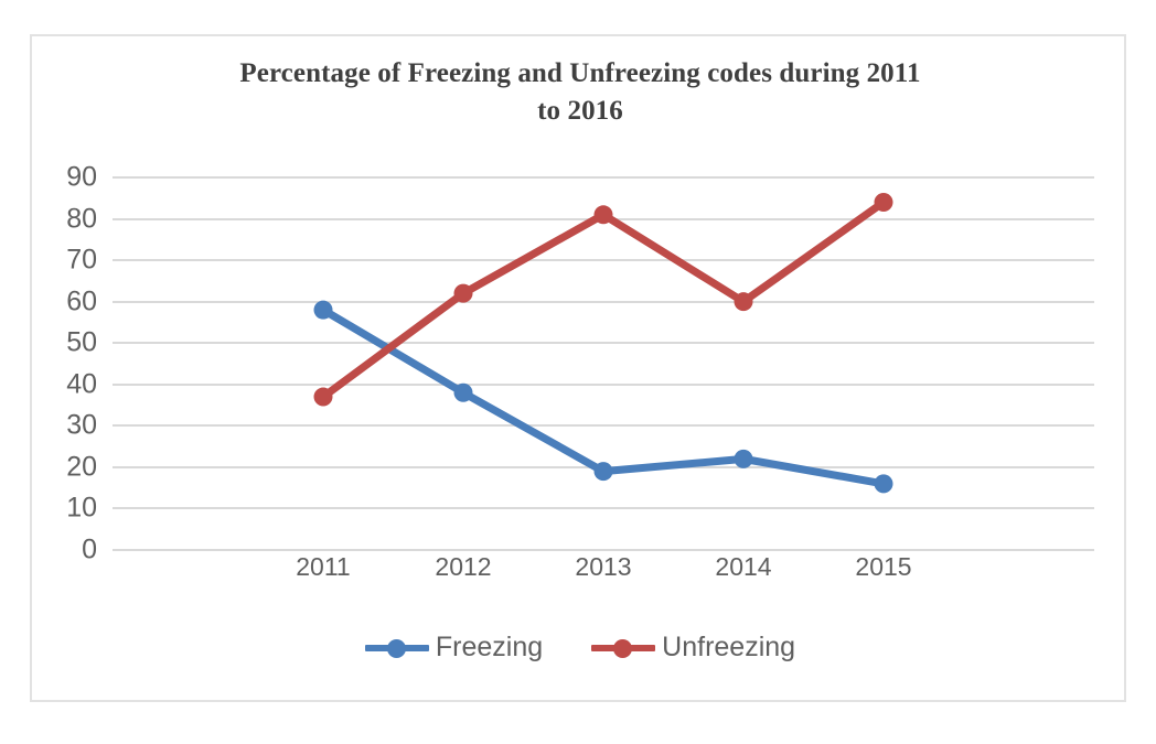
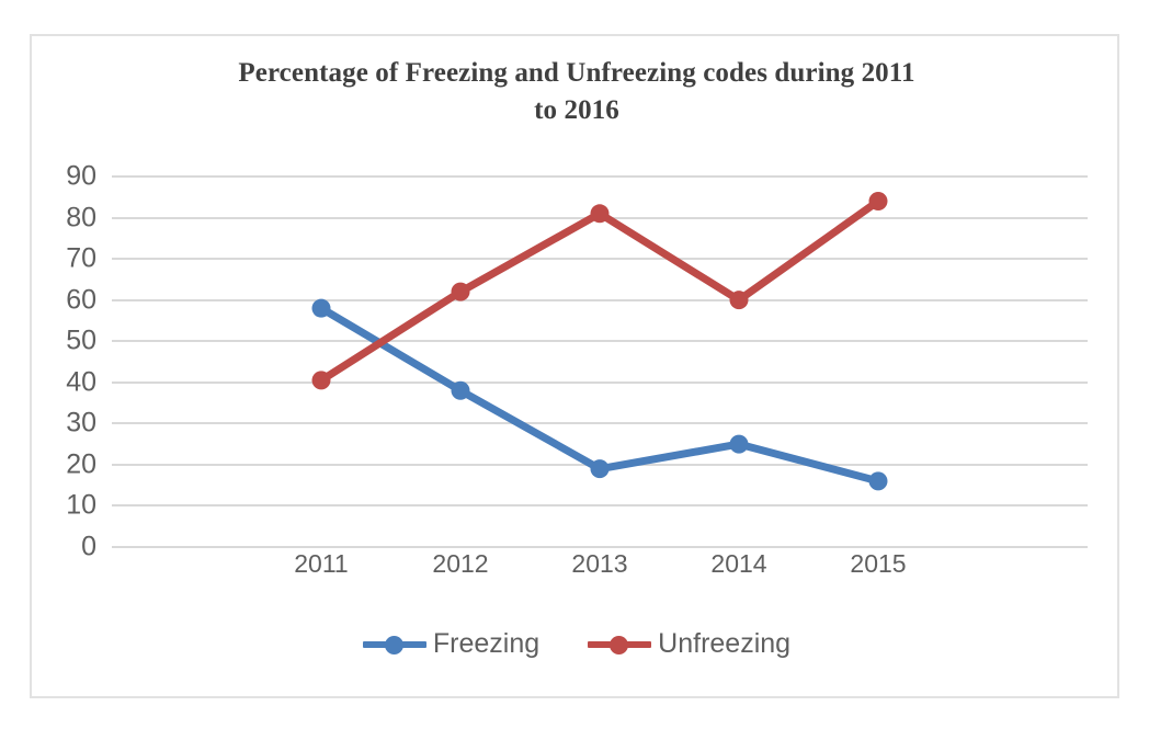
Unfreezing/2011: 37 -> 40
Freezing/2014: 22 -> 25
